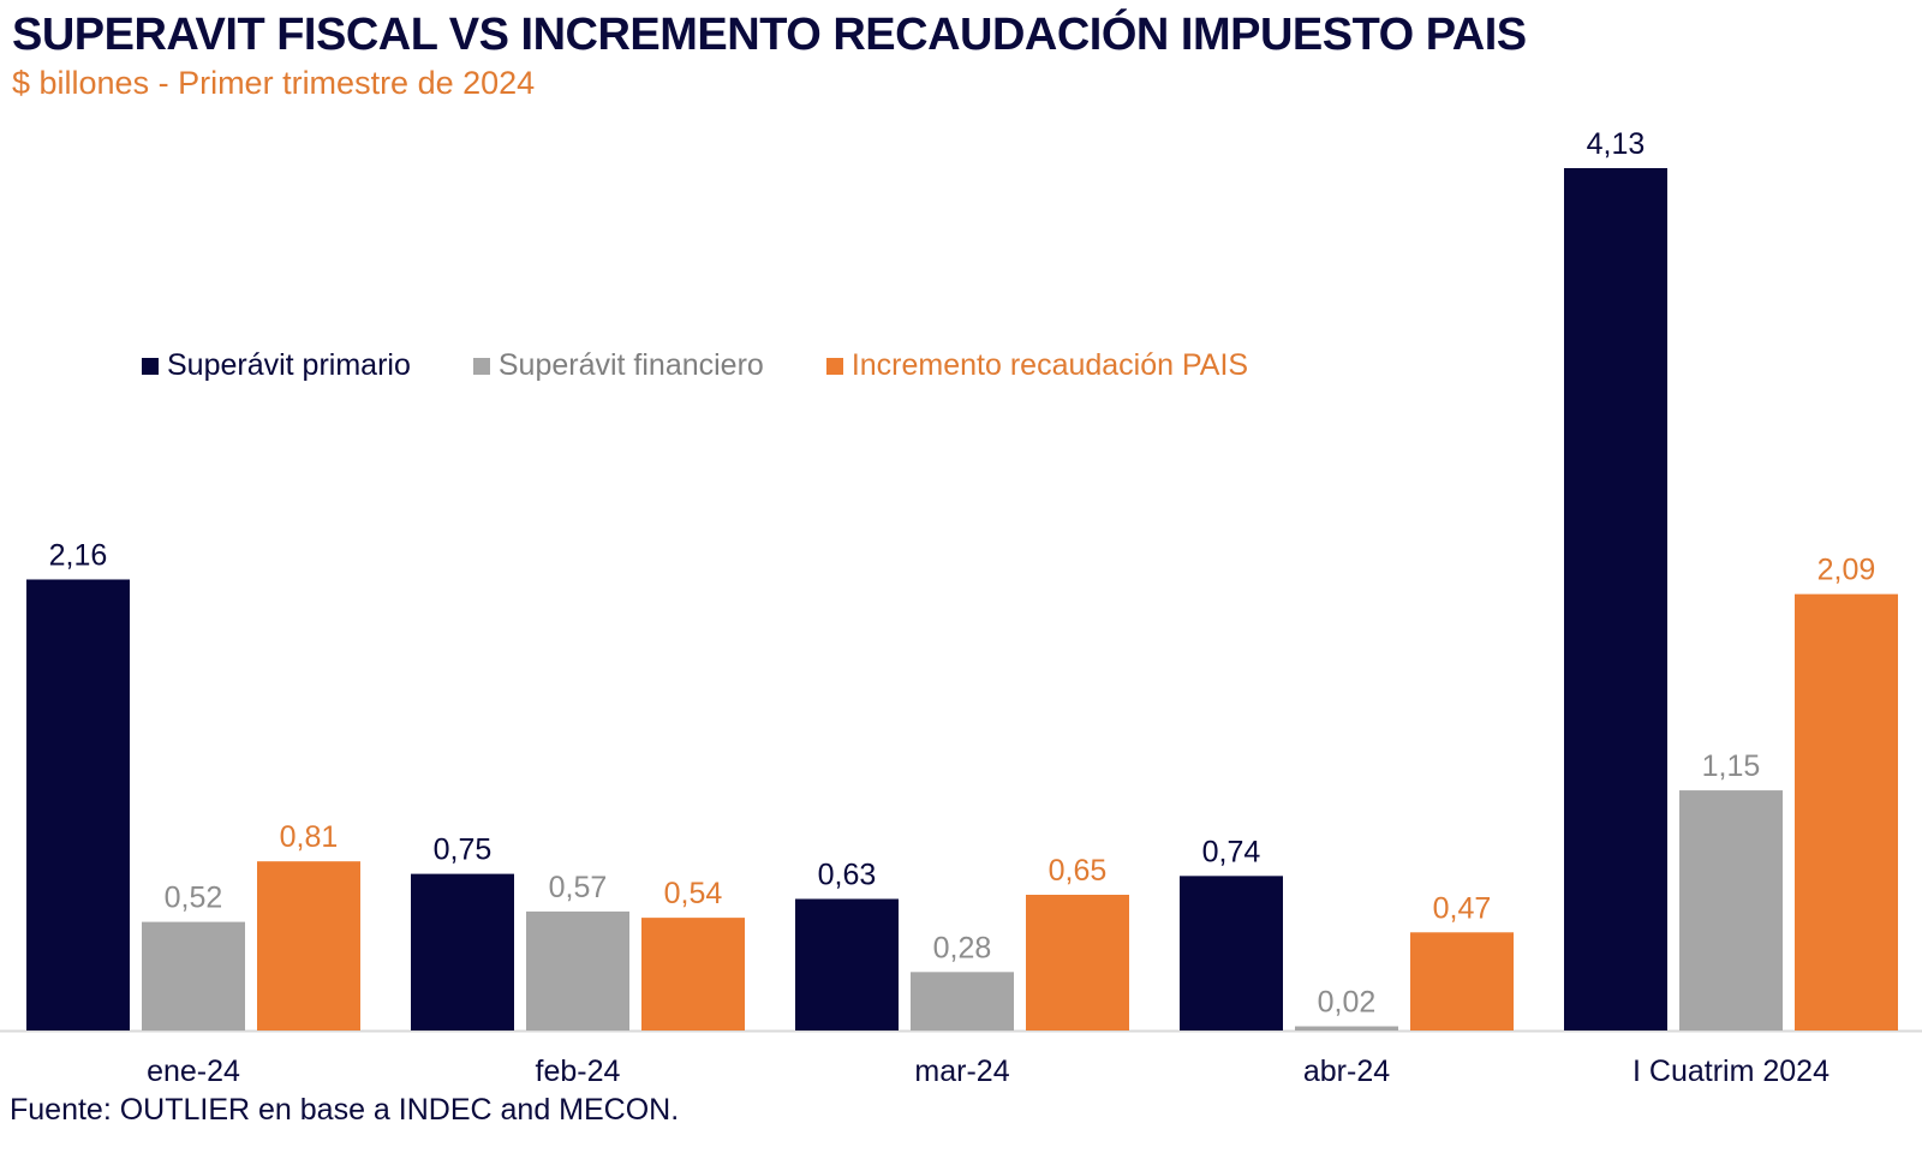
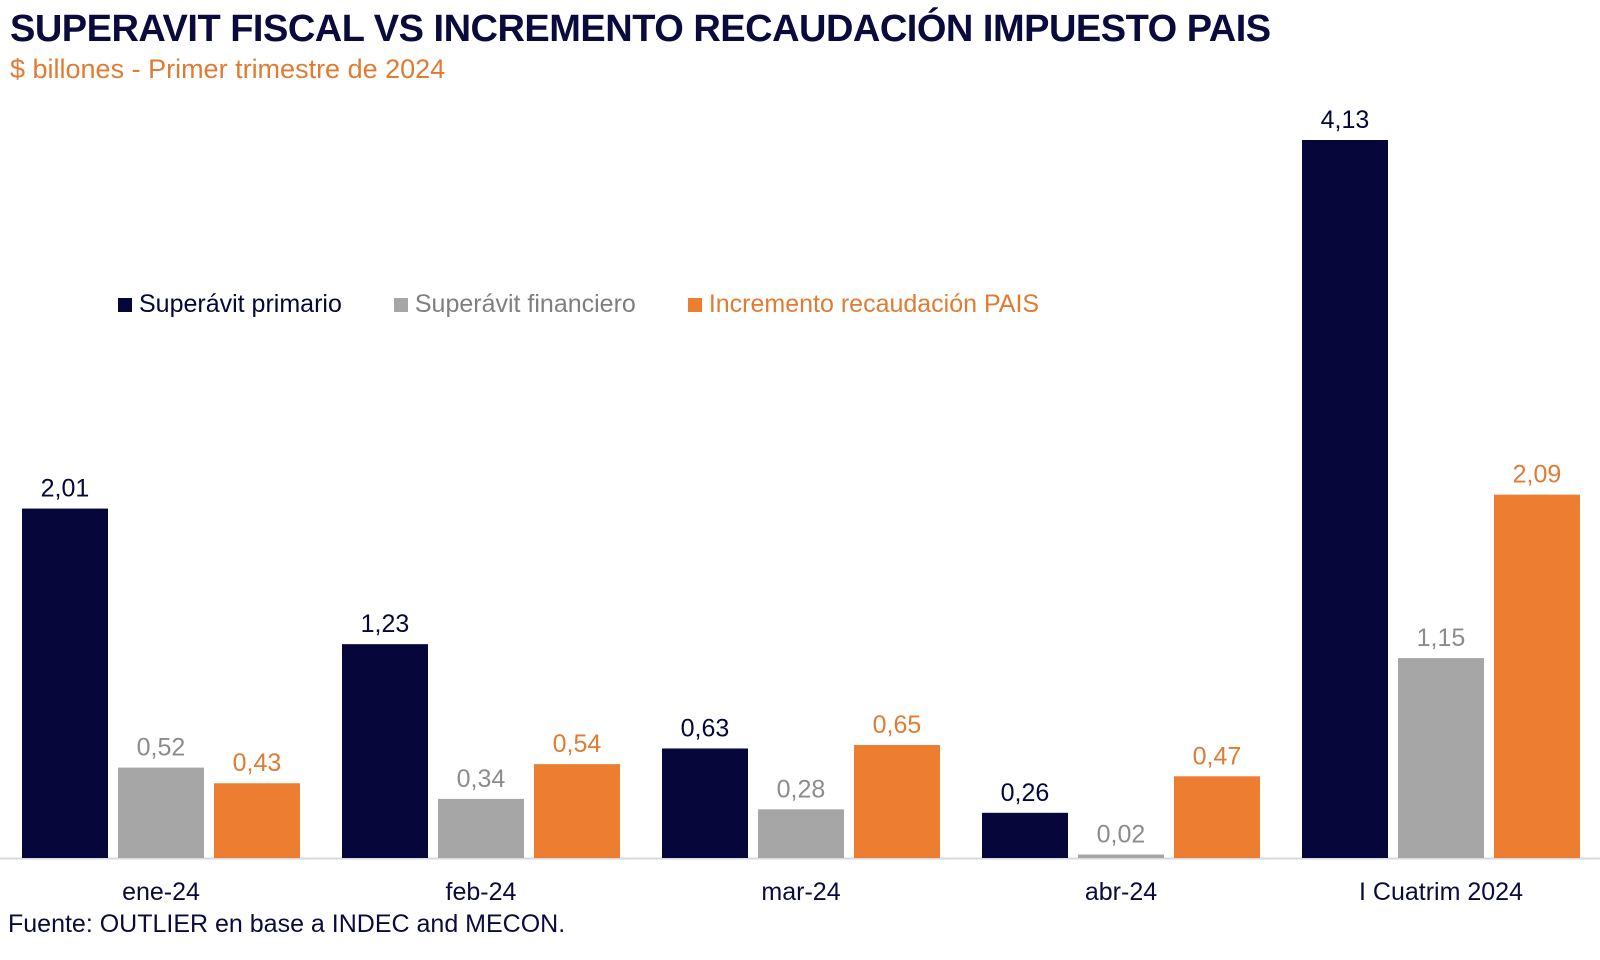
Superávit primario/ene-24: 2,16 -> 2,01
Incremento recaudación PAIS/ene-24: 0,81 -> 0,43
Superávit primario/feb-24: 0,75 -> 1,23
Superávit financiero/feb-24: 0,57 -> 0,34
Superávit primario/abr-24: 0,74 -> 0,26
